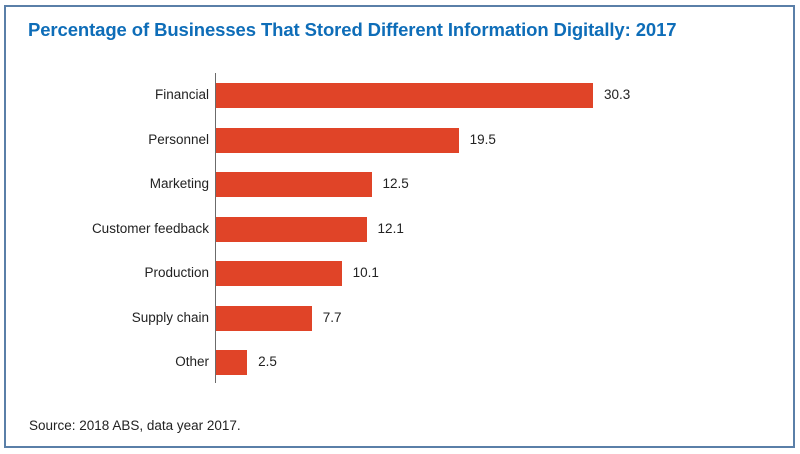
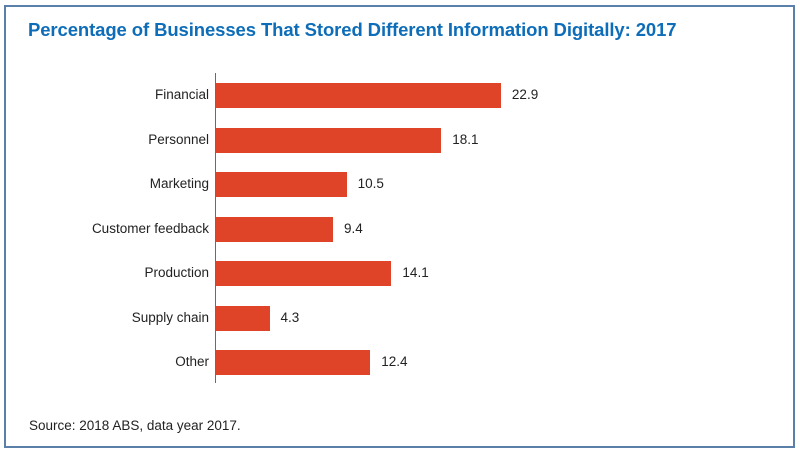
Financial: 30.3 -> 22.9
Personnel: 19.5 -> 18.1
Marketing: 12.5 -> 10.5
Customer feedback: 12.1 -> 9.4
Production: 10.1 -> 14.1
Supply chain: 7.7 -> 4.3
Other: 2.5 -> 12.4
